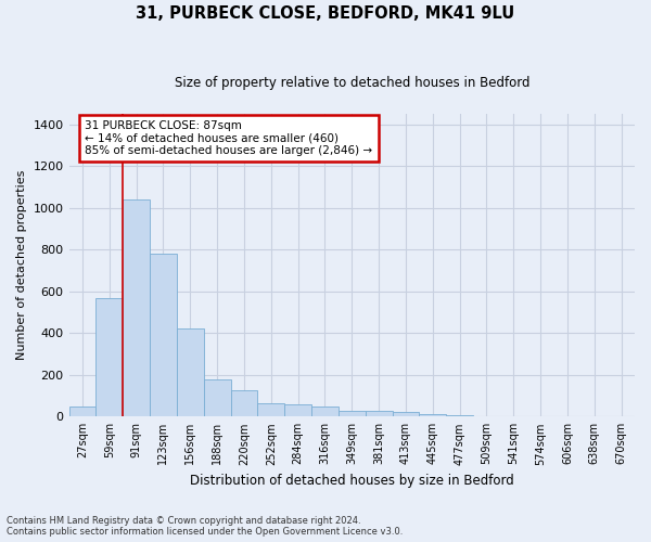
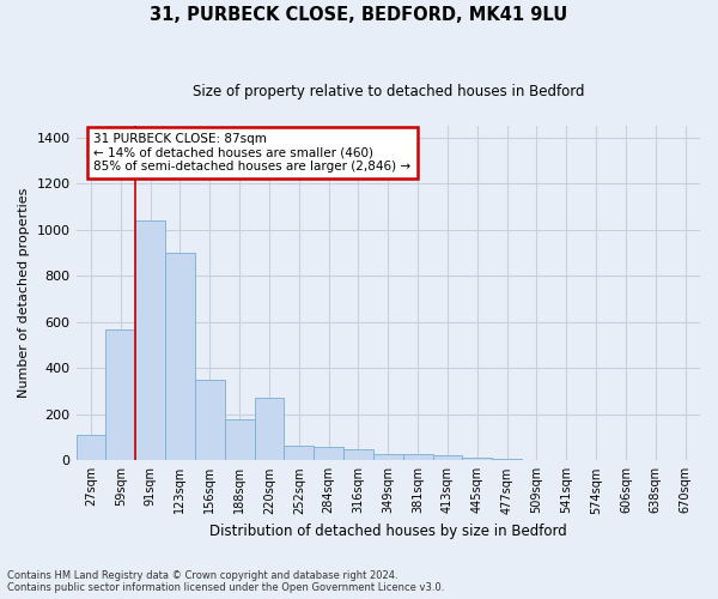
27sqm: 50 -> 110
123sqm: 780 -> 900
156sqm: 420 -> 350
220sqm: 120 -> 270
